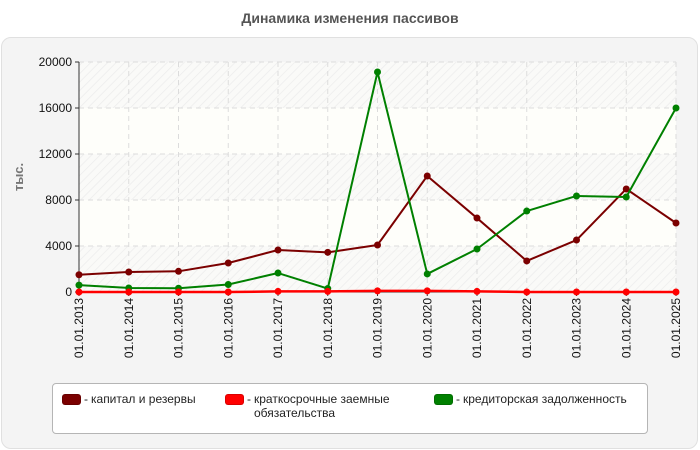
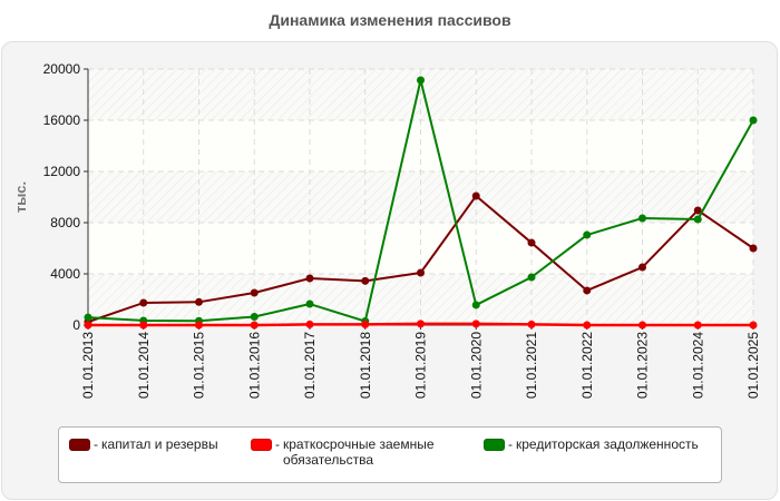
капитал и резервы/01.01.2013: 1500 -> 200
